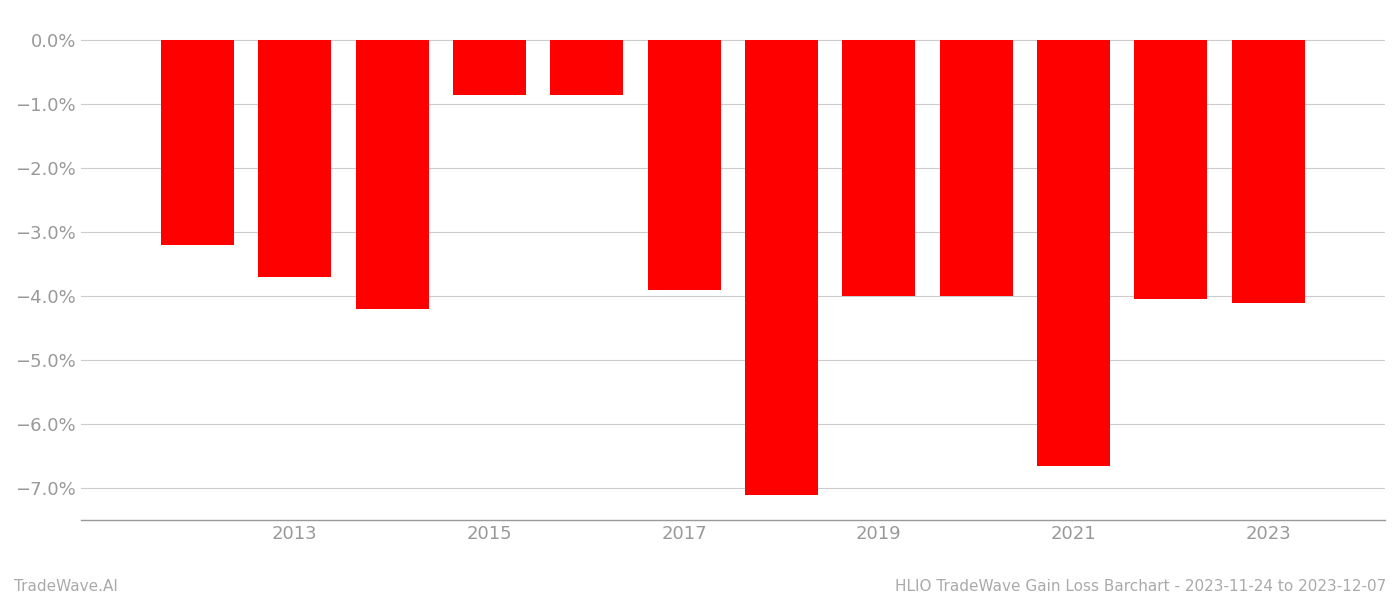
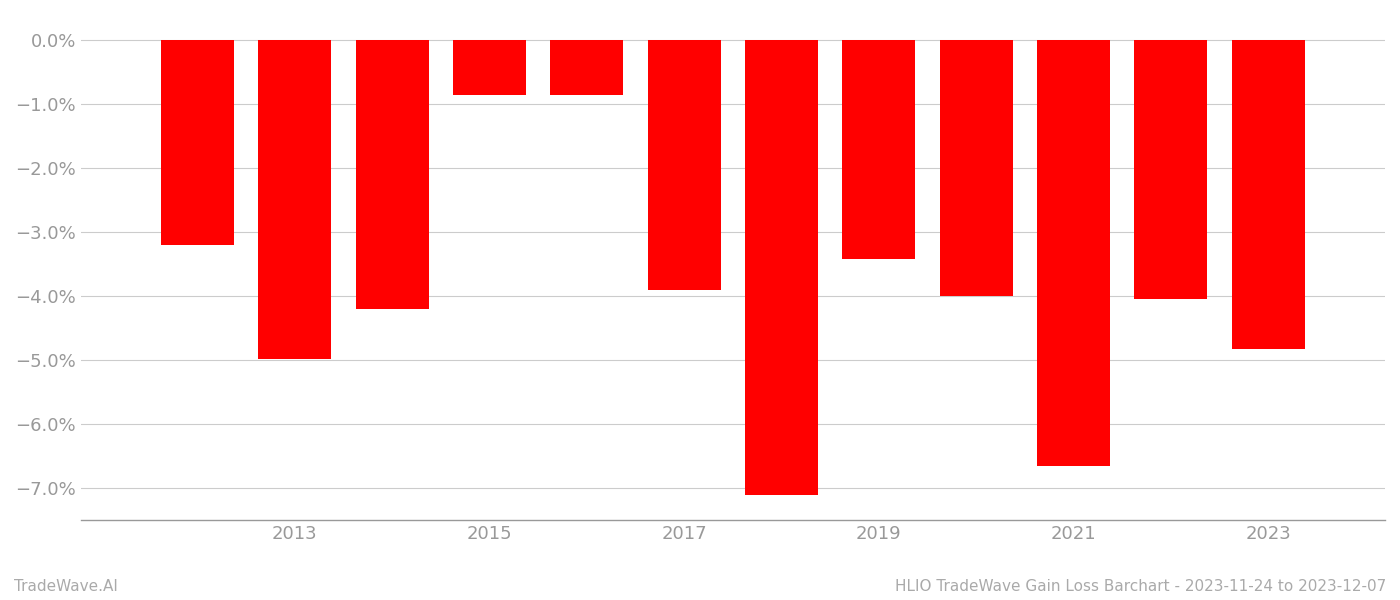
2013: -3.70% -> -4.98%
2019: -4.00% -> -3.42%
2023: -4.10% -> -4.82%
